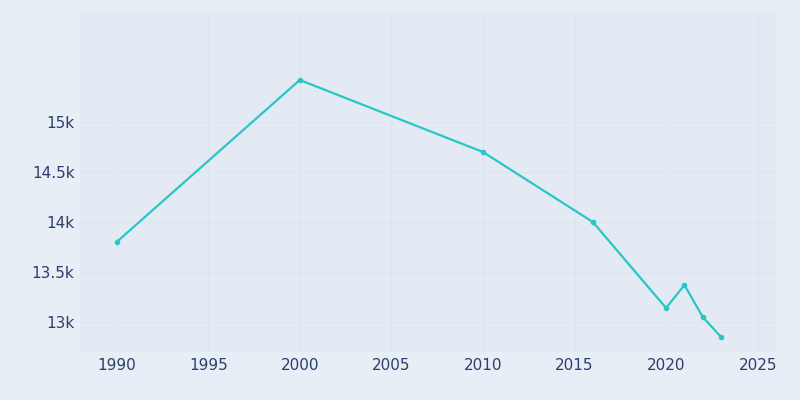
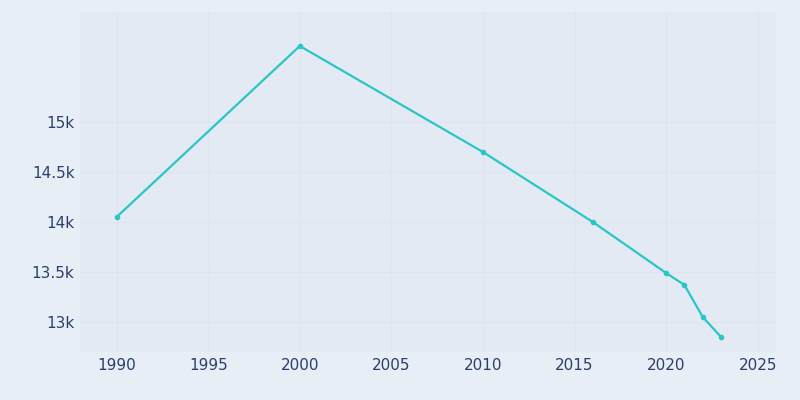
1990: 13.80k -> 14.05k
2000: 15.42k -> 15.76k
2020: 13.14k -> 13.49k
